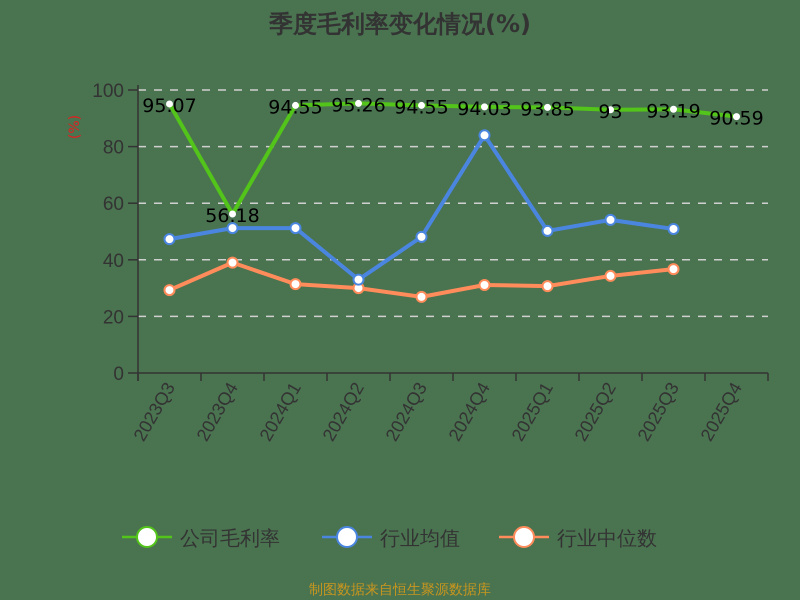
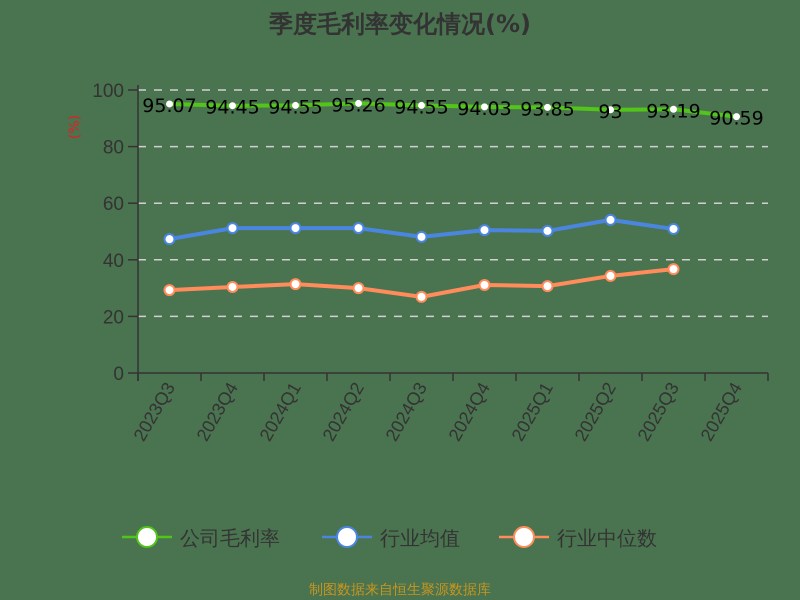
公司毛利率/2023Q4: 56.18 -> 94.45
行业中位数/2023Q4: 39 -> 30
行业均值/2024Q2: 33 -> 51
行业均值/2024Q4: 84 -> 50
